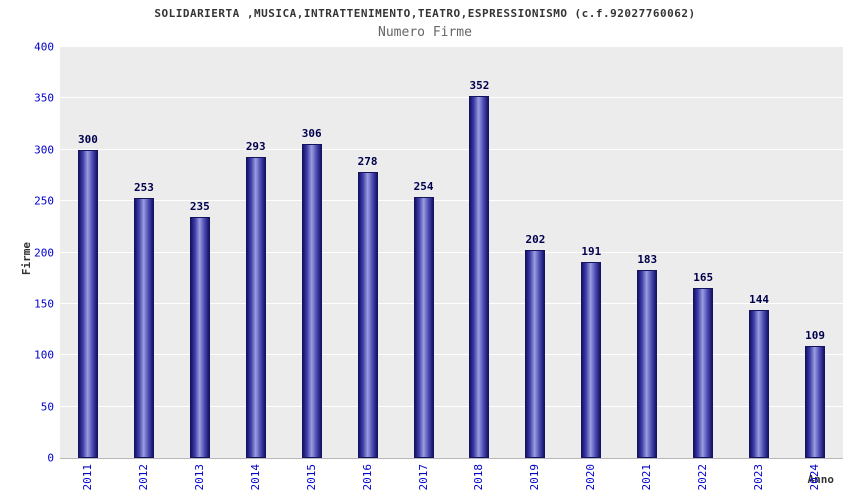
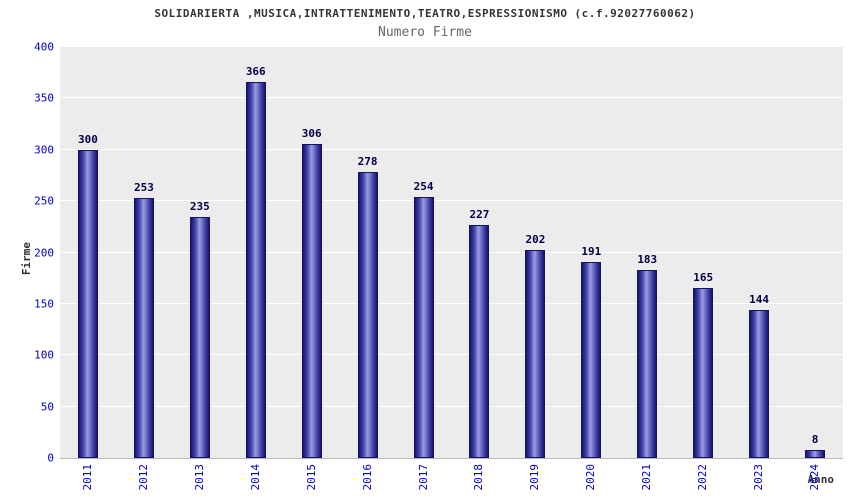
2014: 293 -> 366
2018: 352 -> 227
2024: 109 -> 8
